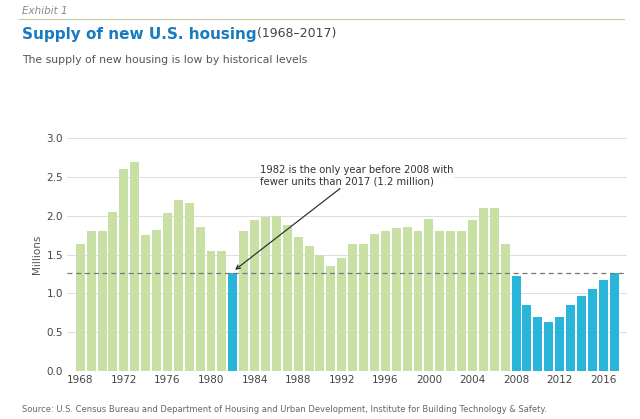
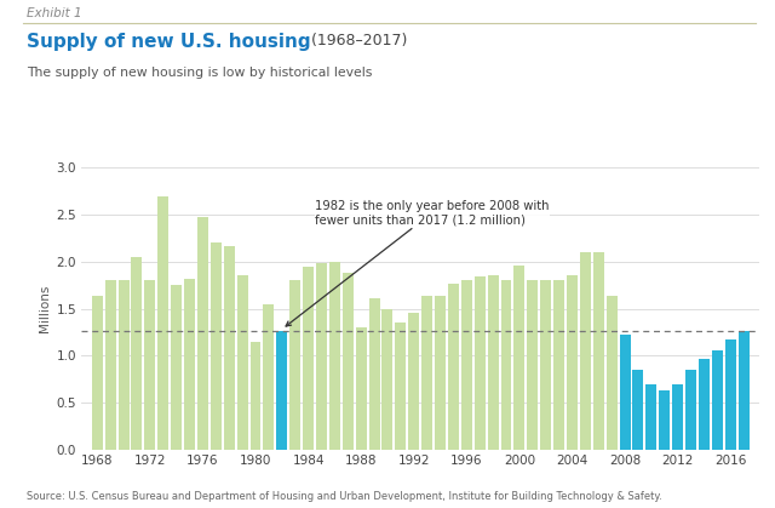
1972: 2.60 -> 1.80
1976: 2.03 -> 2.48
1980: 1.55 -> 1.14
1988: 1.73 -> 1.30
2004: 1.95 -> 1.86
